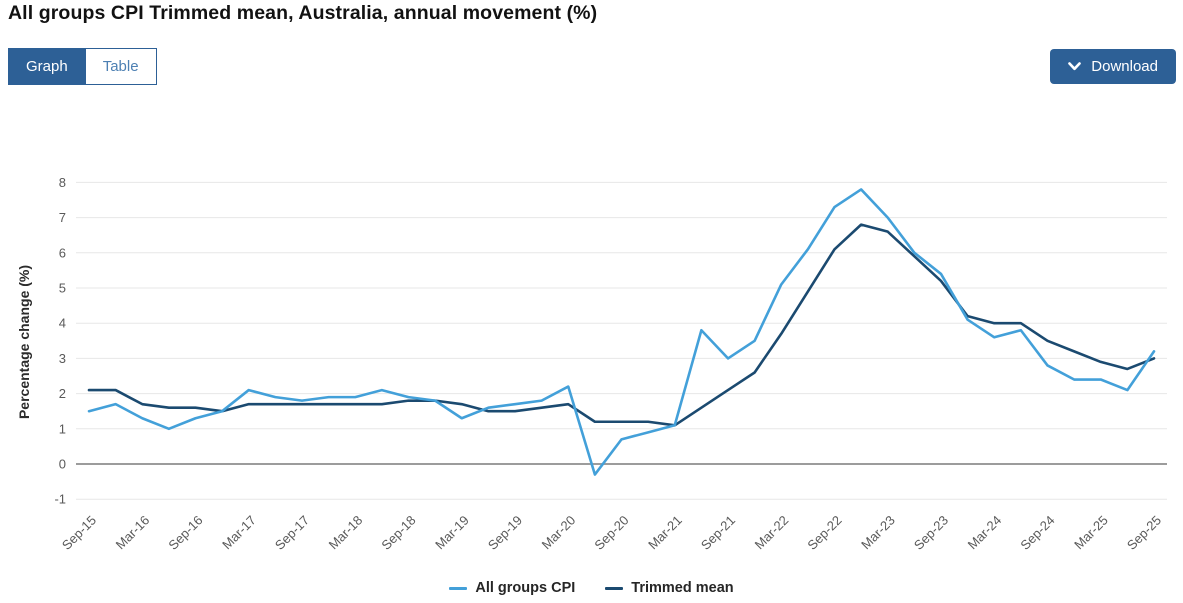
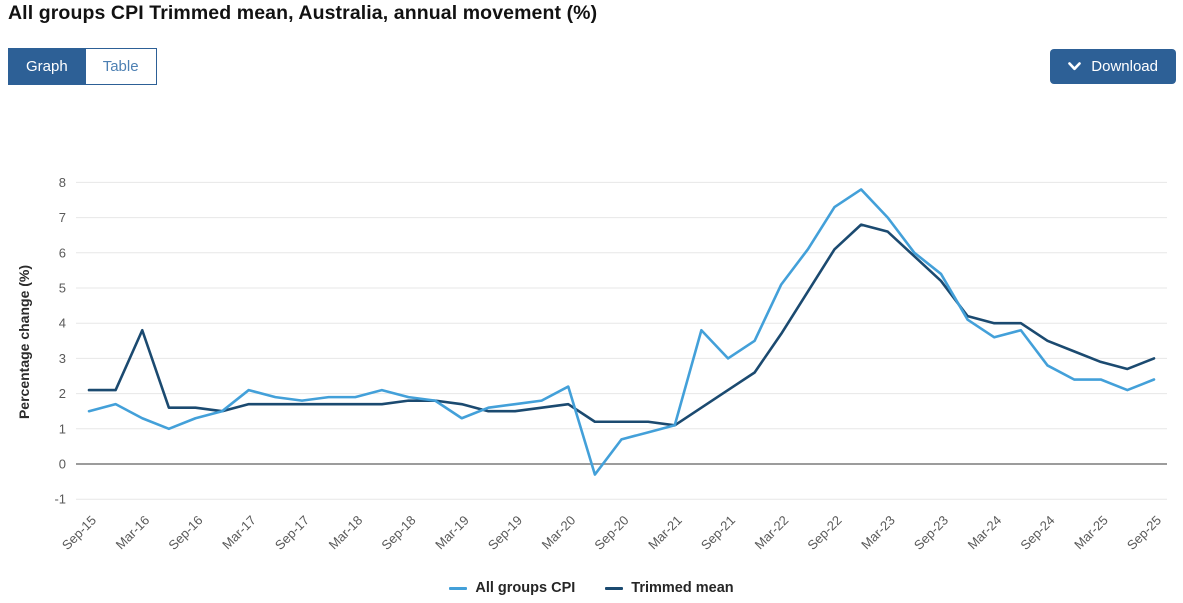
Trimmed mean/Mar-16: 1.7 -> 3.8
All groups CPI/Sep-25: 3.2 -> 2.4
